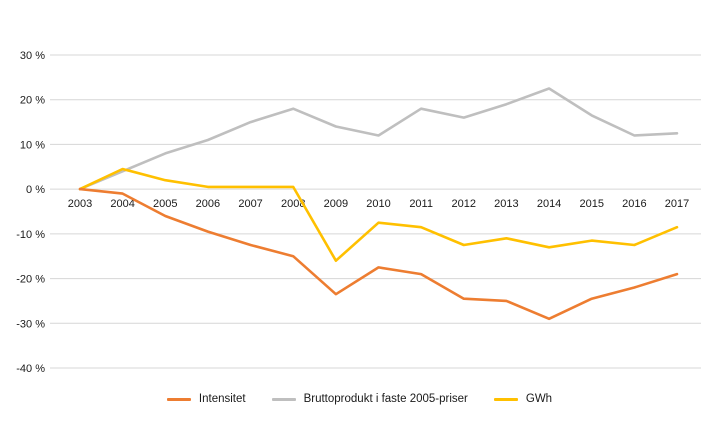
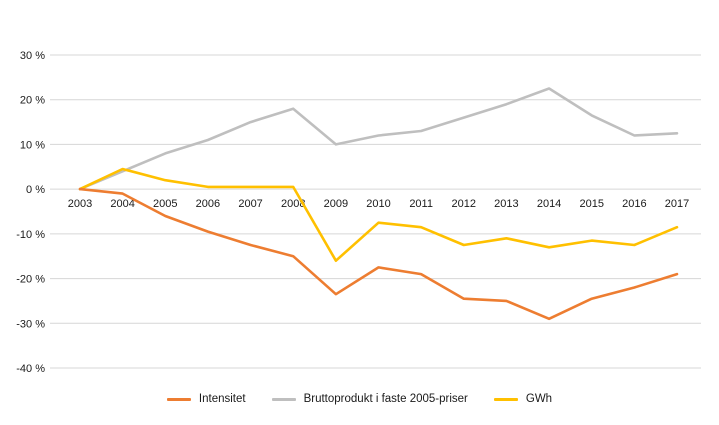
Bruttoprodukt i faste 2005-priser/2009: 14% -> 10%
Bruttoprodukt i faste 2005-priser/2011: 18% -> 13%
